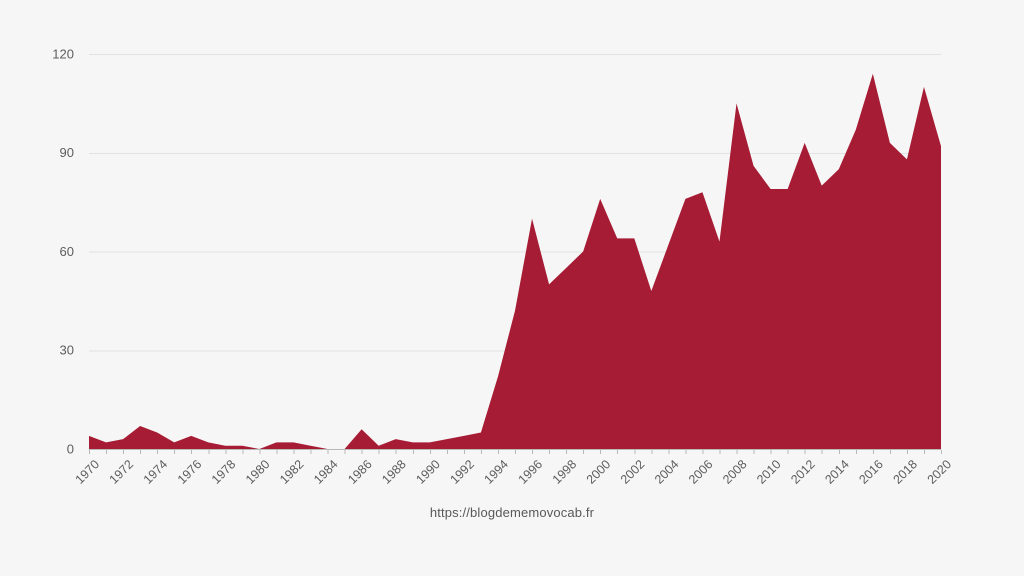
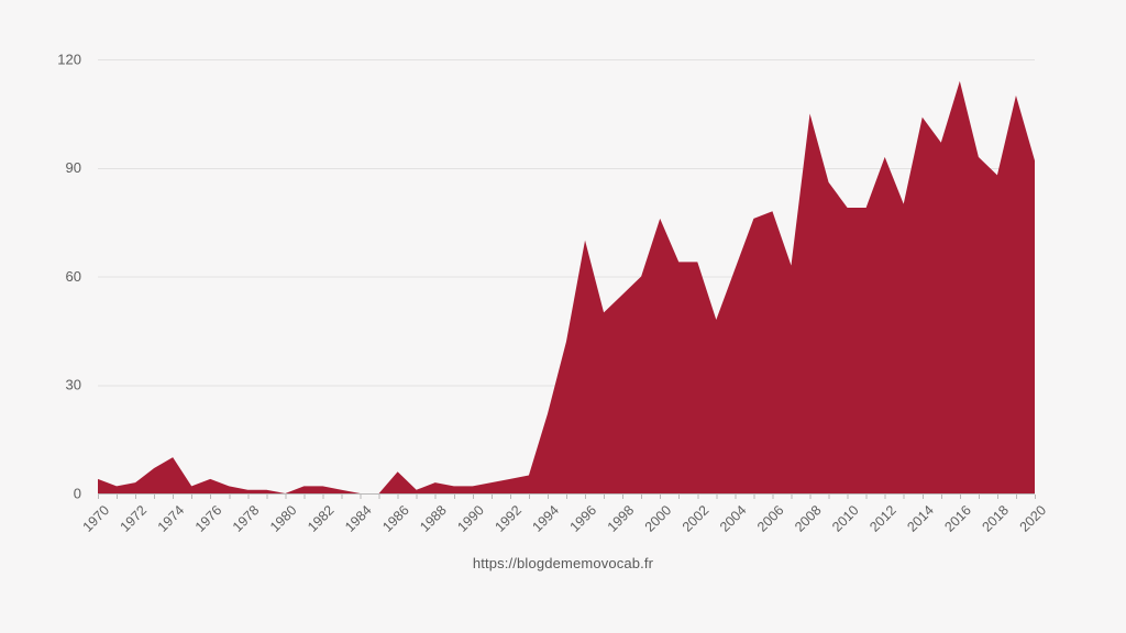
1974: 5 -> 10
2014: 85 -> 104
